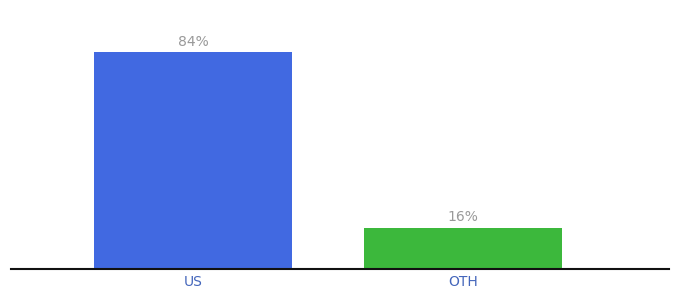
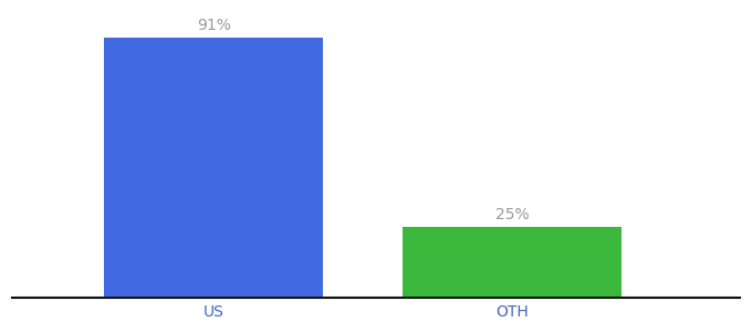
US: 84% -> 91%
OTH: 16% -> 25%
